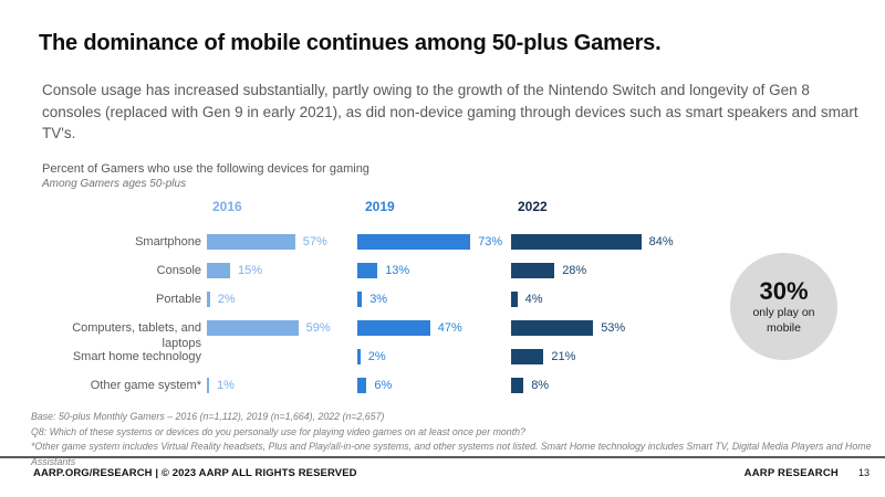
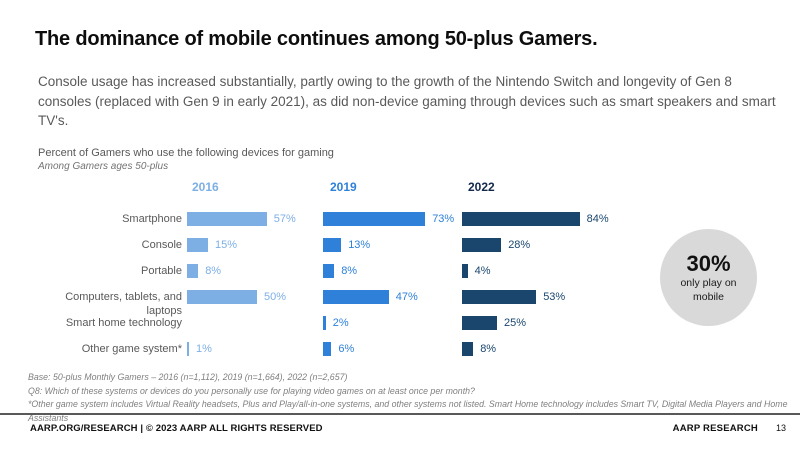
2016/Portable: 2% -> 8%
2019/Portable: 3% -> 8%
2016/Computers, tablets, and laptops: 59% -> 50%
2022/Smart home technology: 21% -> 25%
